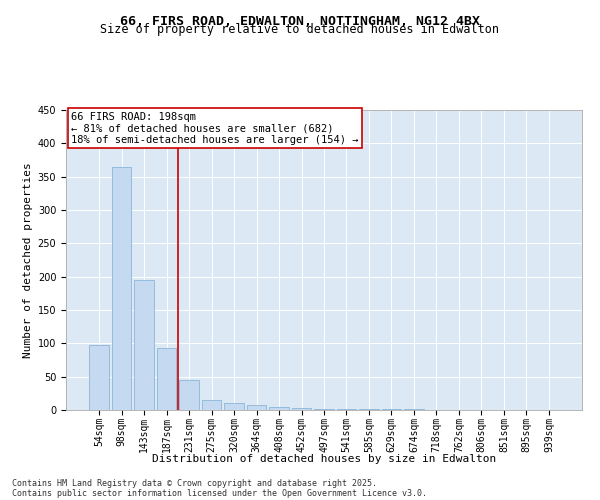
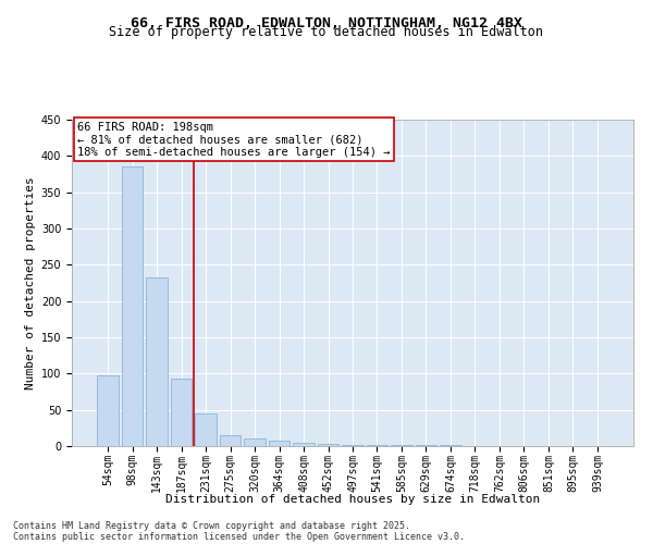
98sqm: 365 -> 386
143sqm: 195 -> 232
